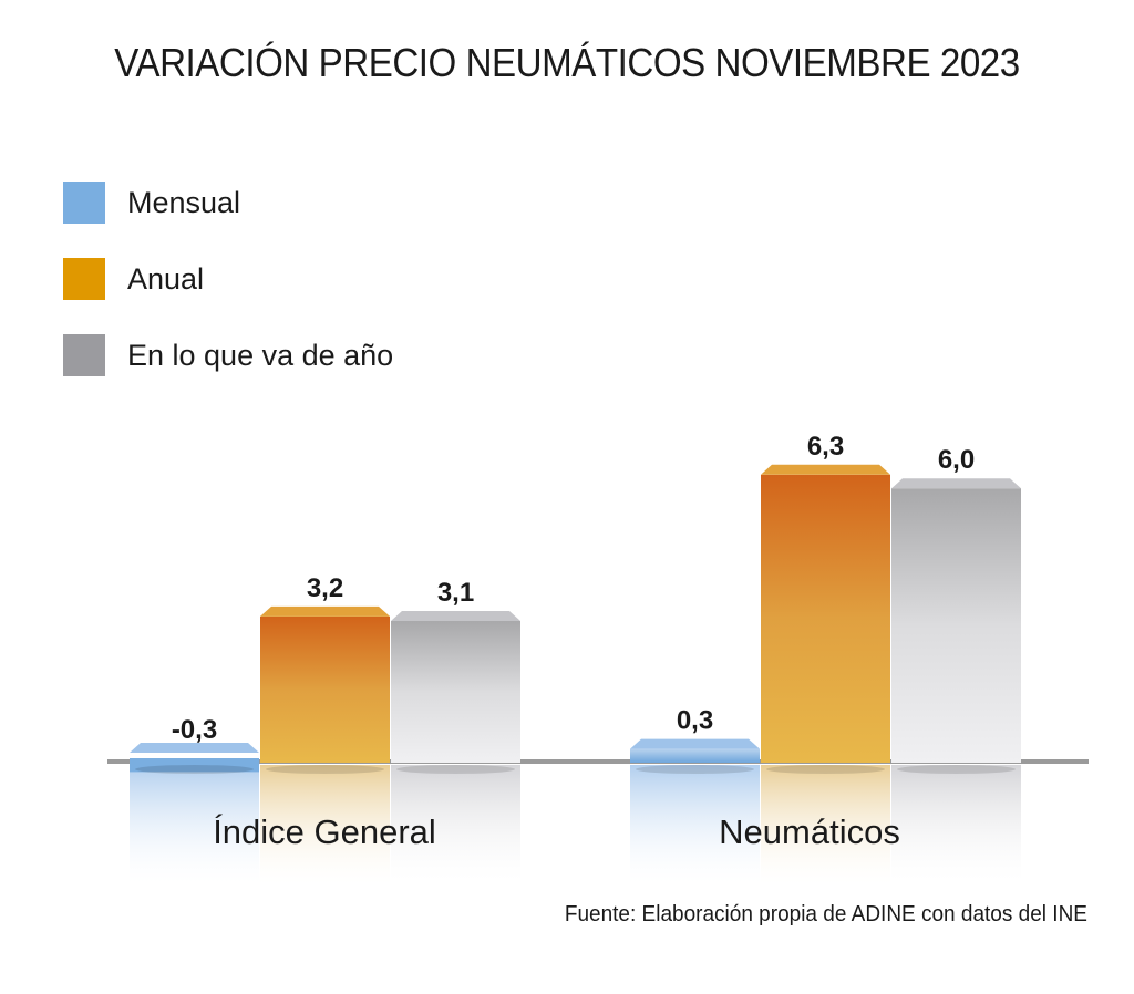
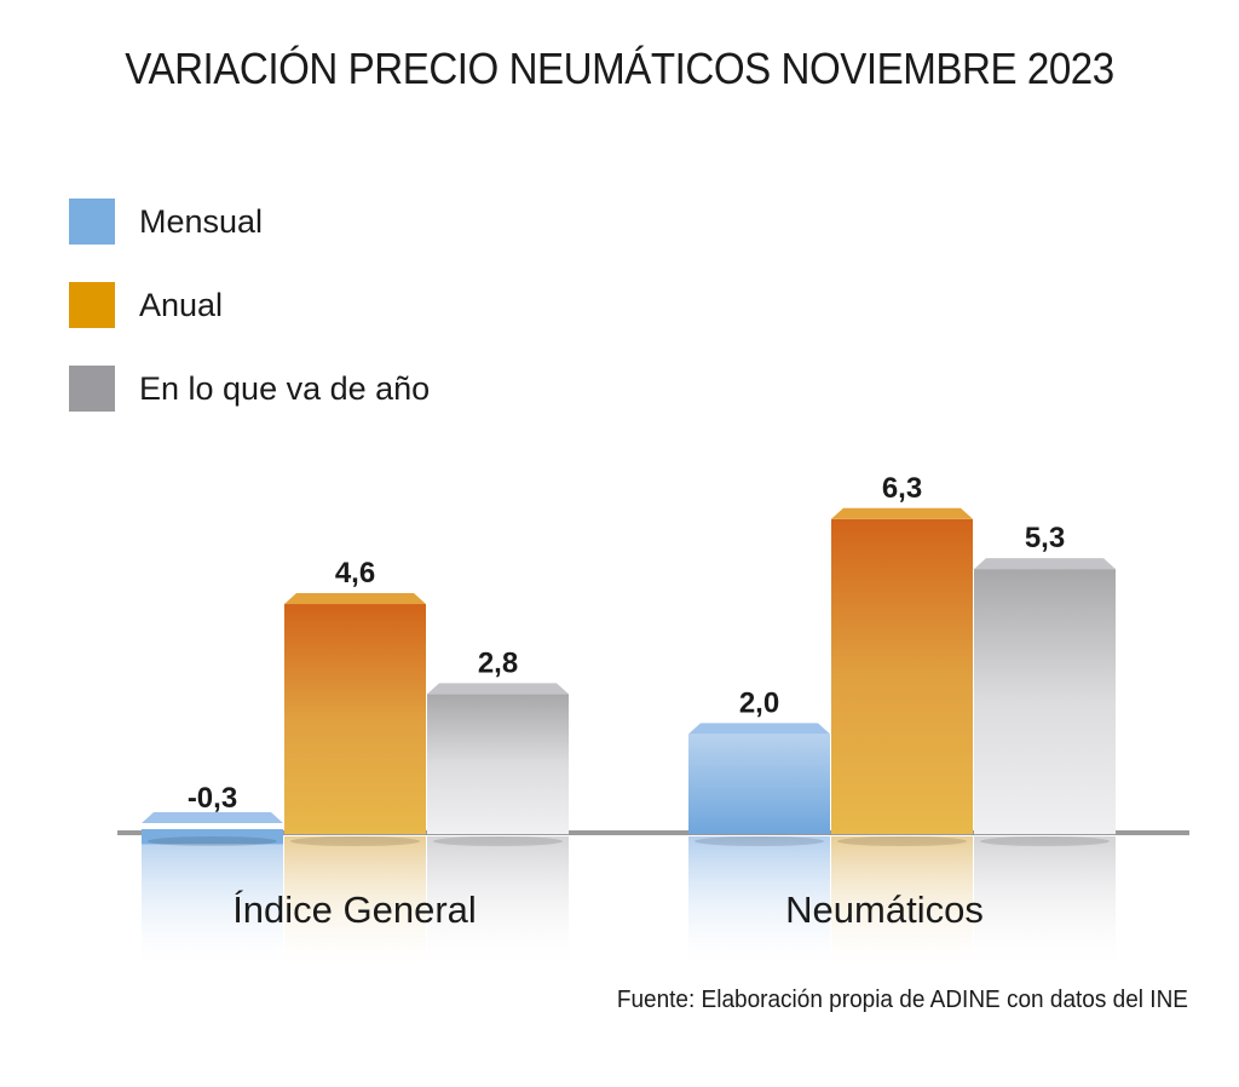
Anual/Índice General: 3,2 -> 4,6
En lo que va de año/Índice General: 3,1 -> 2,8
Mensual/Neumáticos: 0,3 -> 2,0
En lo que va de año/Neumáticos: 6,0 -> 5,3
